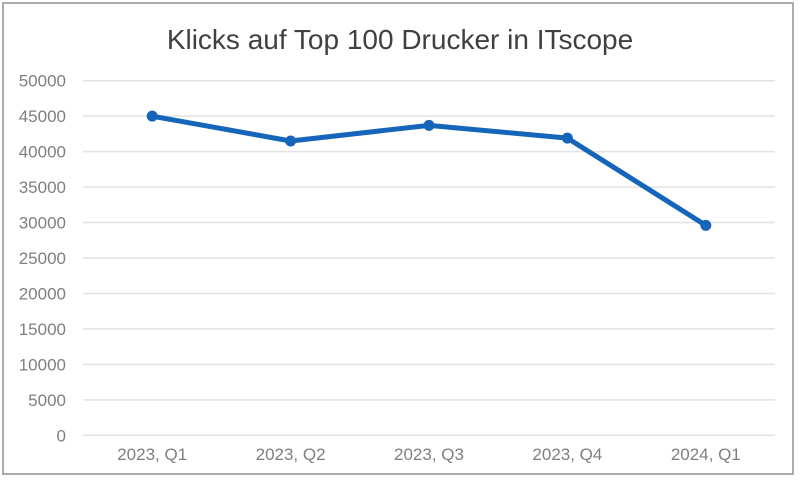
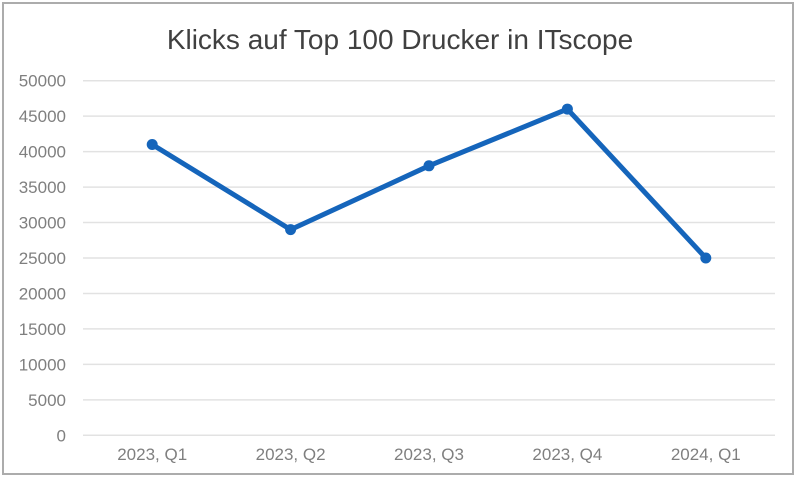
2023, Q1: 45000 -> 41000
2023, Q2: 42000 -> 29000
2023, Q3: 44000 -> 38000
2023, Q4: 42000 -> 46000
2024, Q1: 30000 -> 25000
